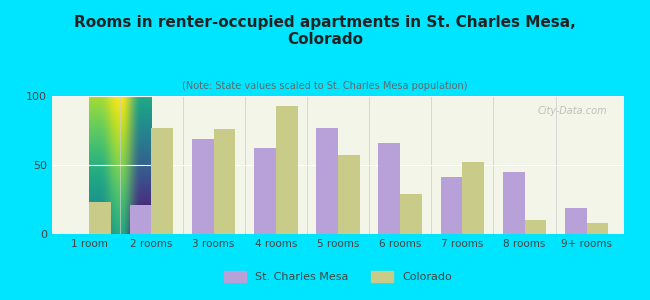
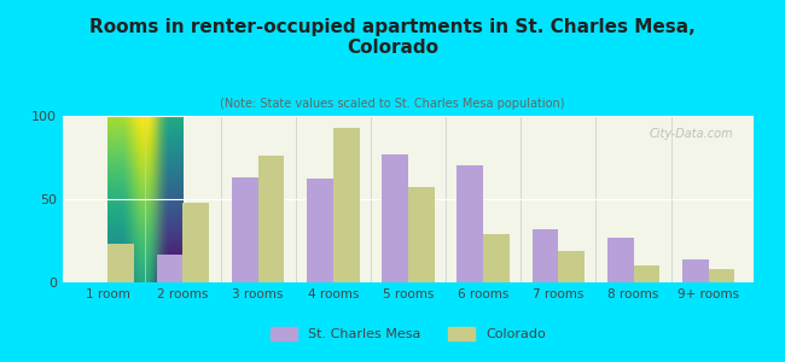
St. Charles Mesa/2 rooms: 21 -> 17
Colorado/2 rooms: 77 -> 48
St. Charles Mesa/3 rooms: 69 -> 63
St. Charles Mesa/6 rooms: 66 -> 70
St. Charles Mesa/7 rooms: 41 -> 32
Colorado/7 rooms: 52 -> 19
St. Charles Mesa/8 rooms: 45 -> 27
St. Charles Mesa/9+ rooms: 19 -> 14
